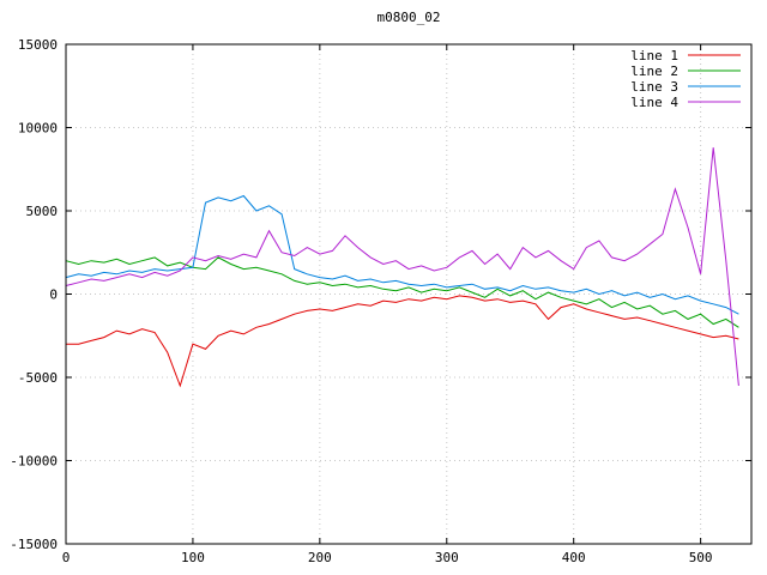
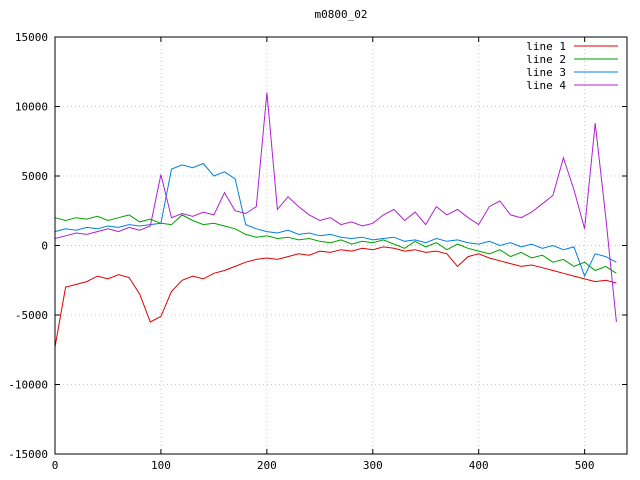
line 1/0: -3000 -> -7300
line 1/100: -3000 -> -5100
line 4/100: 2200 -> 5100
line 4/200: 2400 -> 11000
line 3/500: -400 -> -2200
